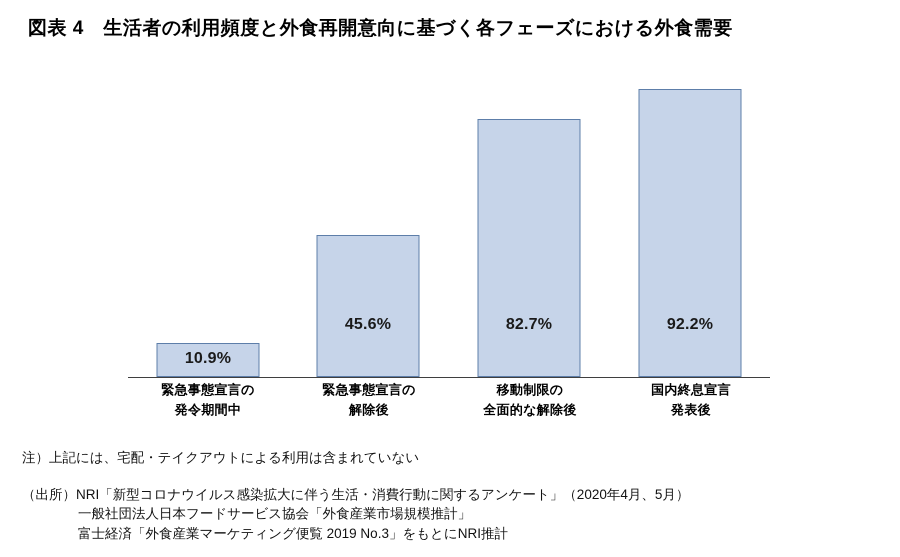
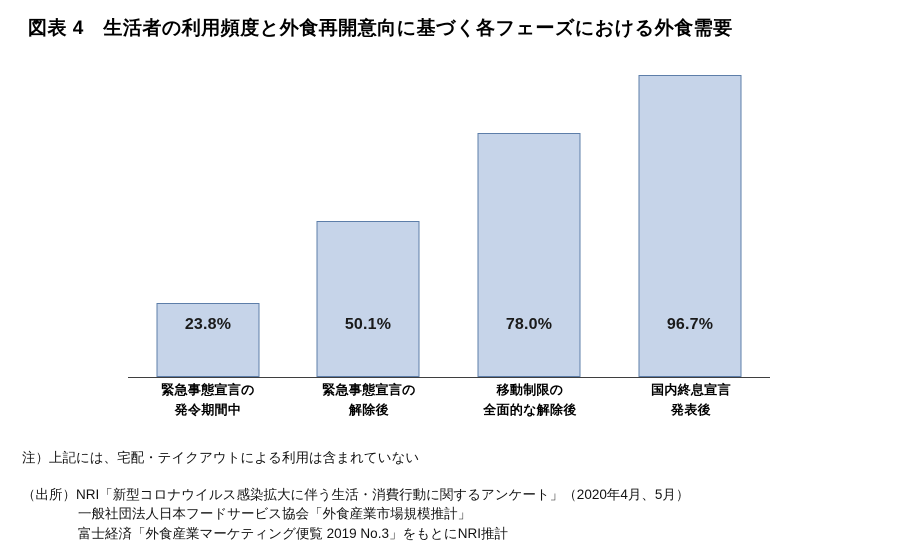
緊急事態宣言の発令期間中: 10.9% -> 23.8%
緊急事態宣言の解除後: 45.6% -> 50.1%
移動制限の全面的な解除後: 82.7% -> 78.0%
国内終息宣言発表後: 92.2% -> 96.7%
